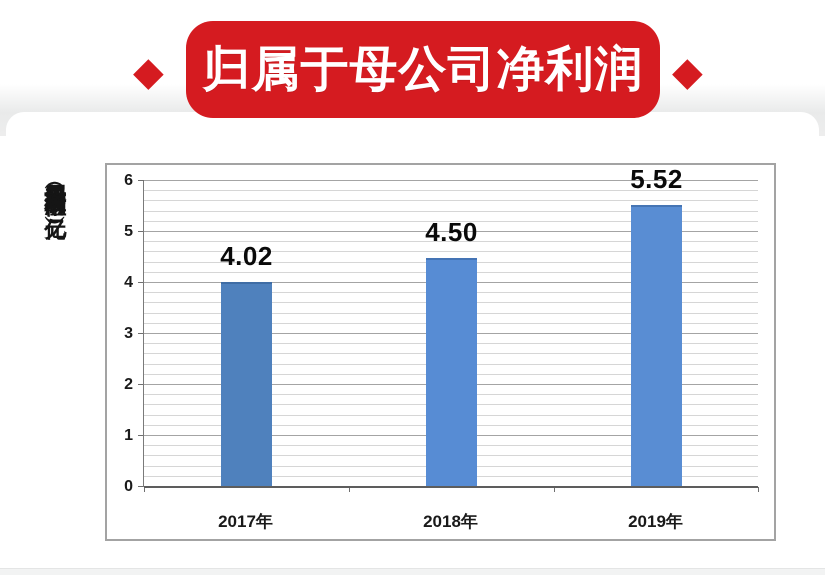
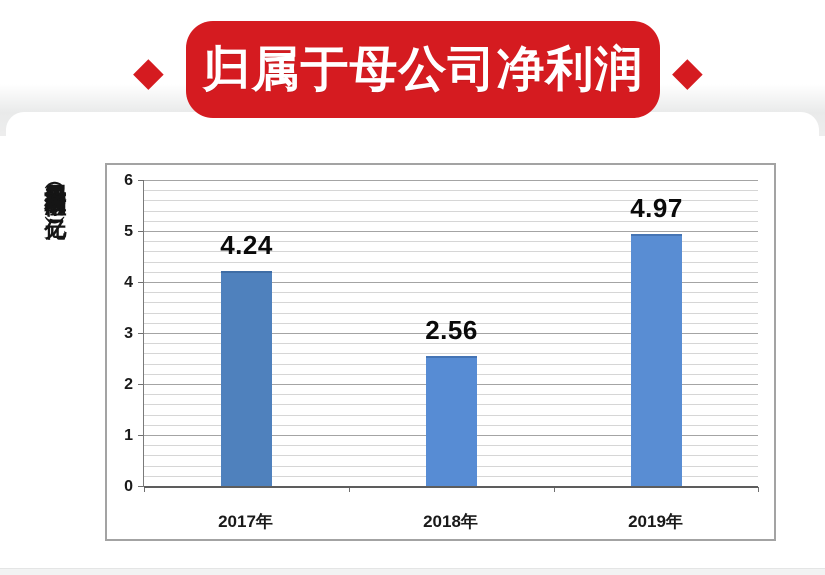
2017年: 4.02 -> 4.24
2018年: 4.50 -> 2.56
2019年: 5.52 -> 4.97
